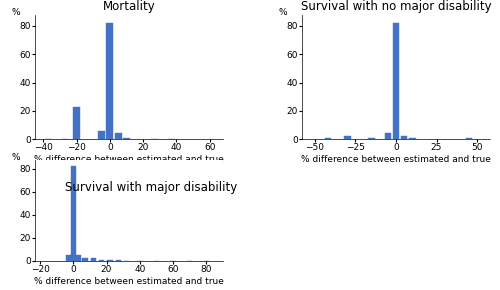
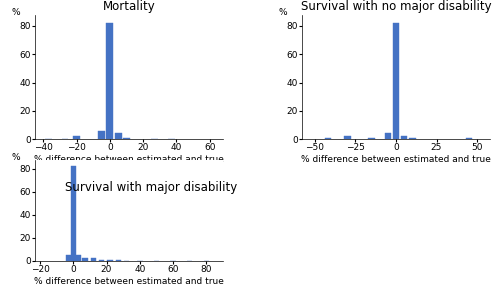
Mortality/−20: 23 -> 2
